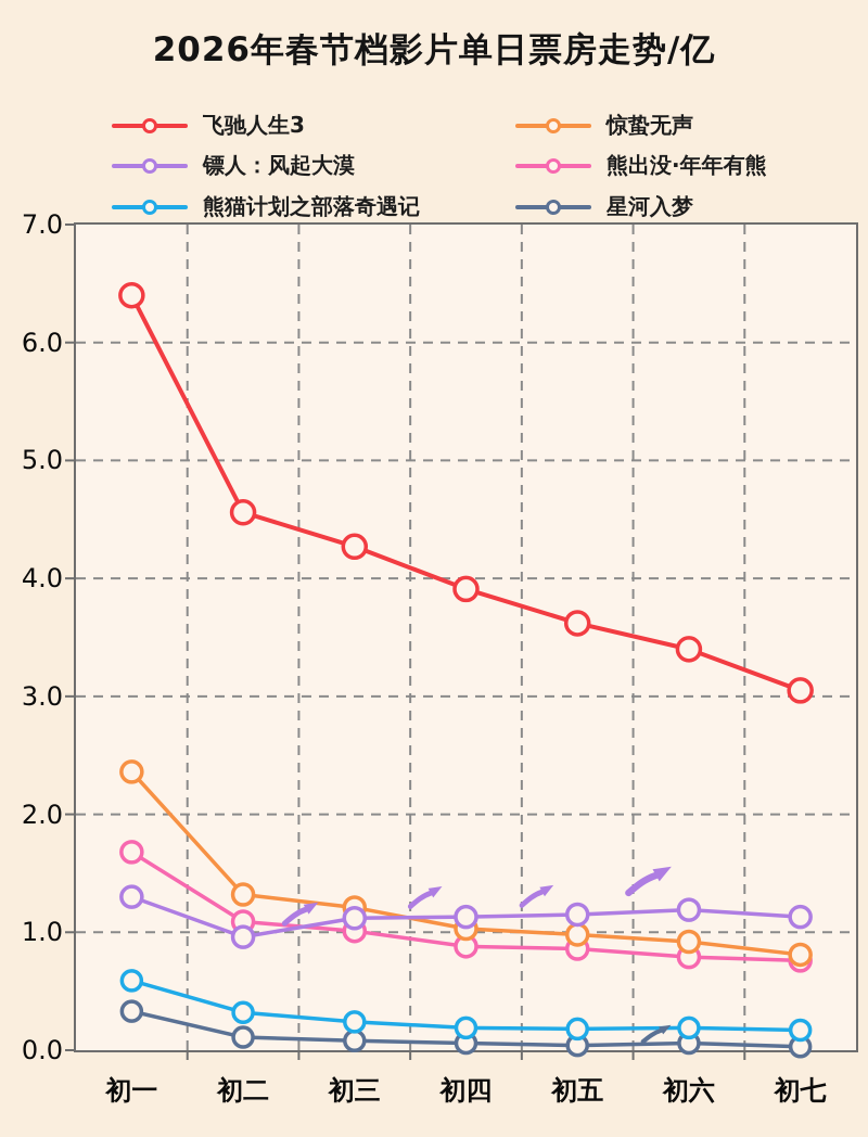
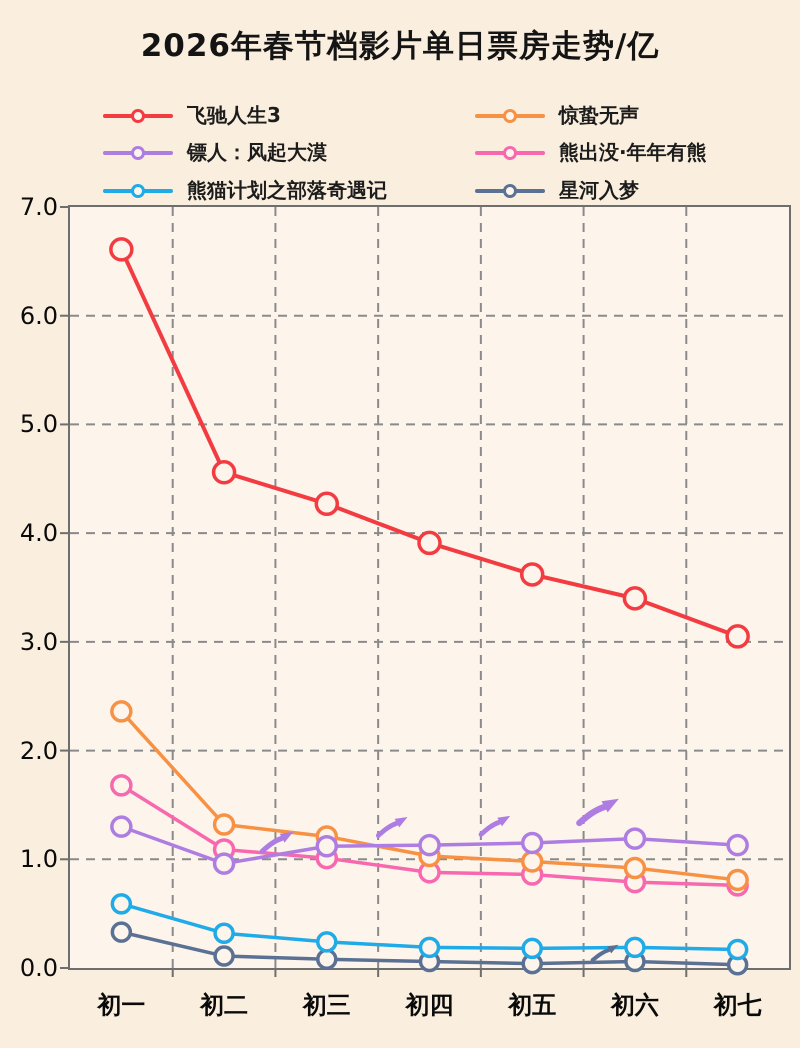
飞驰人生3/初一: 6.40 -> 6.61
